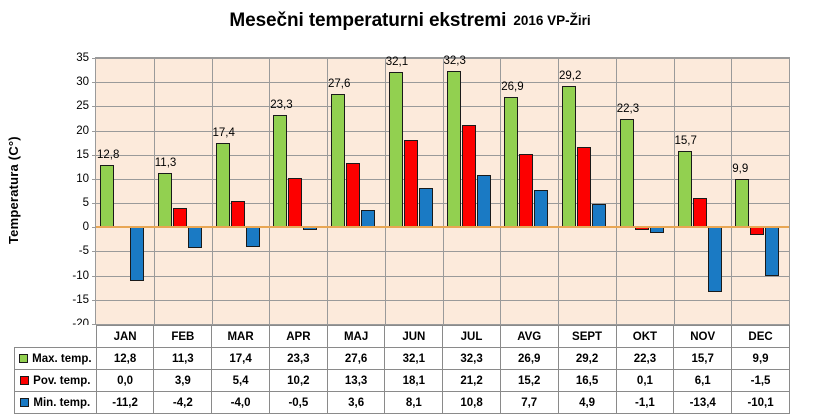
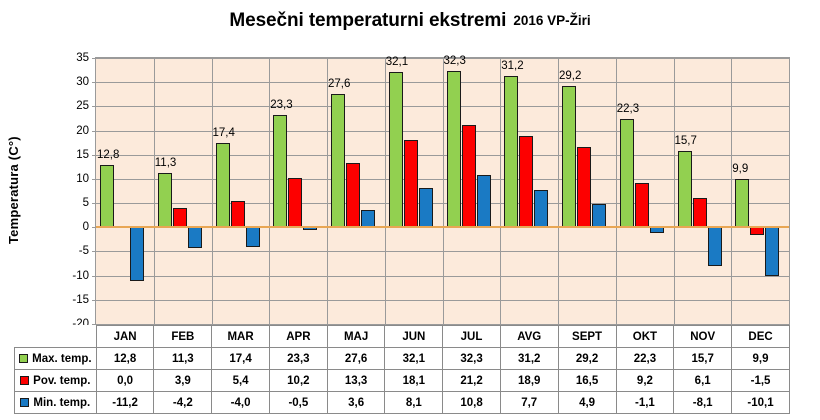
Max. temp./AVG: 26,9 -> 31,2
Pov. temp./AVG: 15,2 -> 18,9
Pov. temp./OKT: 0,1 -> 9,2
Min. temp./NOV: -13,4 -> -8,1
